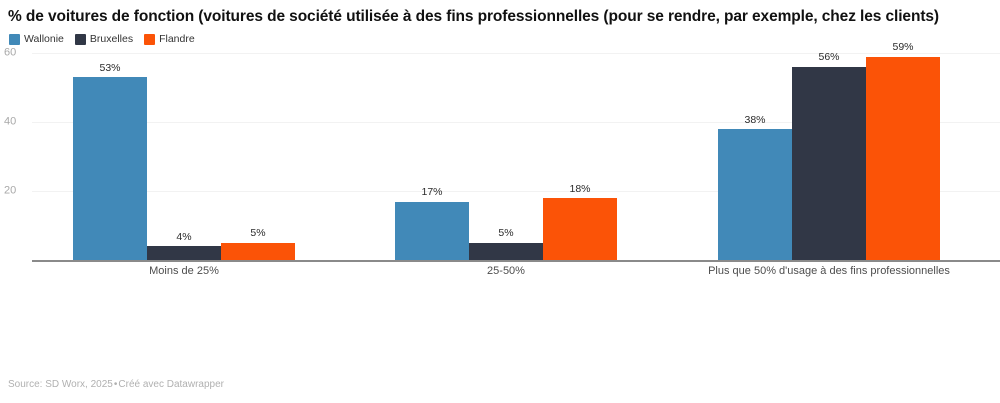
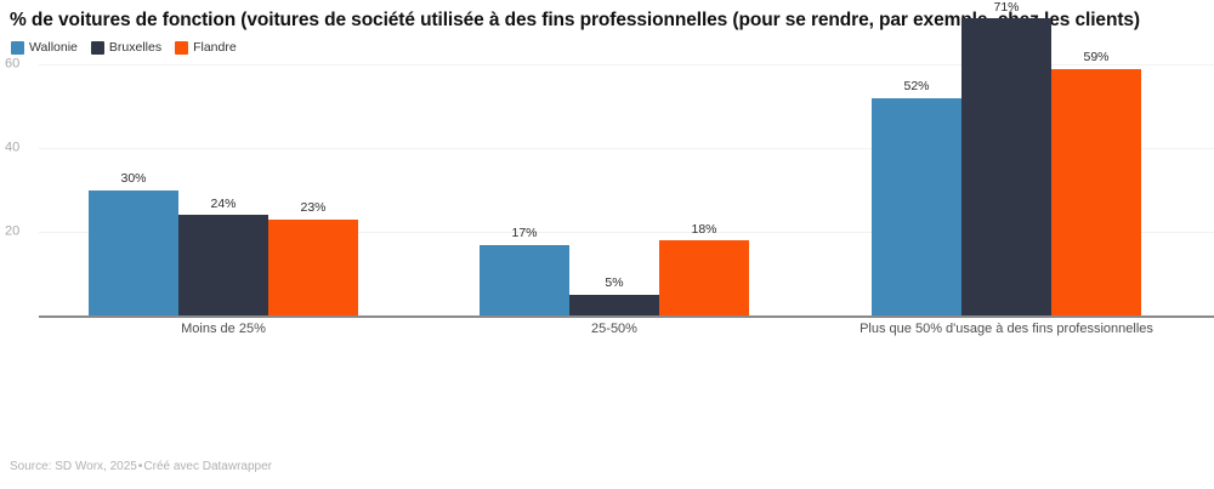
Wallonie/Moins de 25%: 53% -> 30%
Bruxelles/Moins de 25%: 4% -> 24%
Flandre/Moins de 25%: 5% -> 23%
Wallonie/Plus que 50% d'usage à des fins professionnelles: 38% -> 52%
Bruxelles/Plus que 50% d'usage à des fins professionnelles: 56% -> 71%
